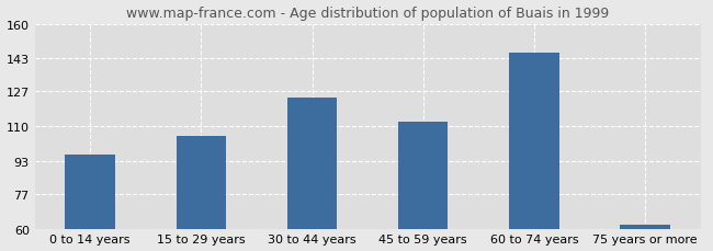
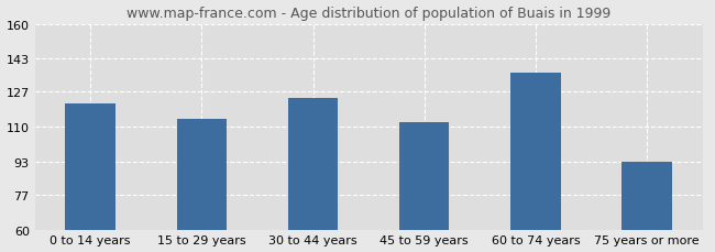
0 to 14 years: 96 -> 121
15 to 29 years: 105 -> 114
60 to 74 years: 146 -> 136
75 years or more: 62 -> 93
